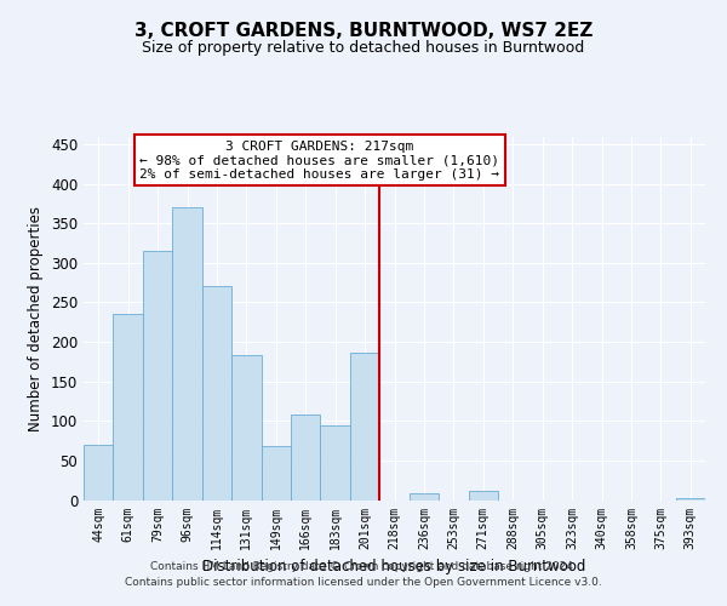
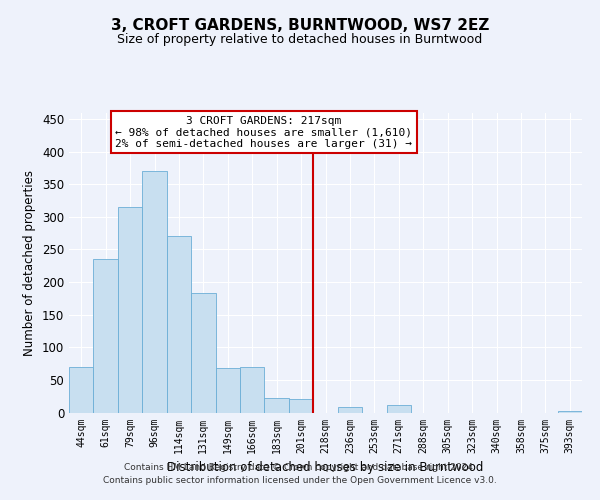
166sqm: 108 -> 70
183sqm: 94 -> 22
201sqm: 186 -> 20
